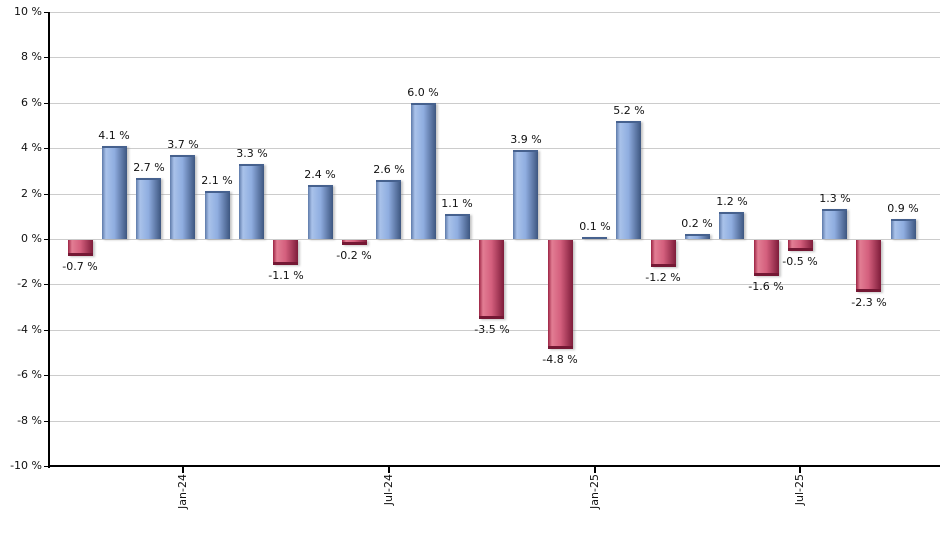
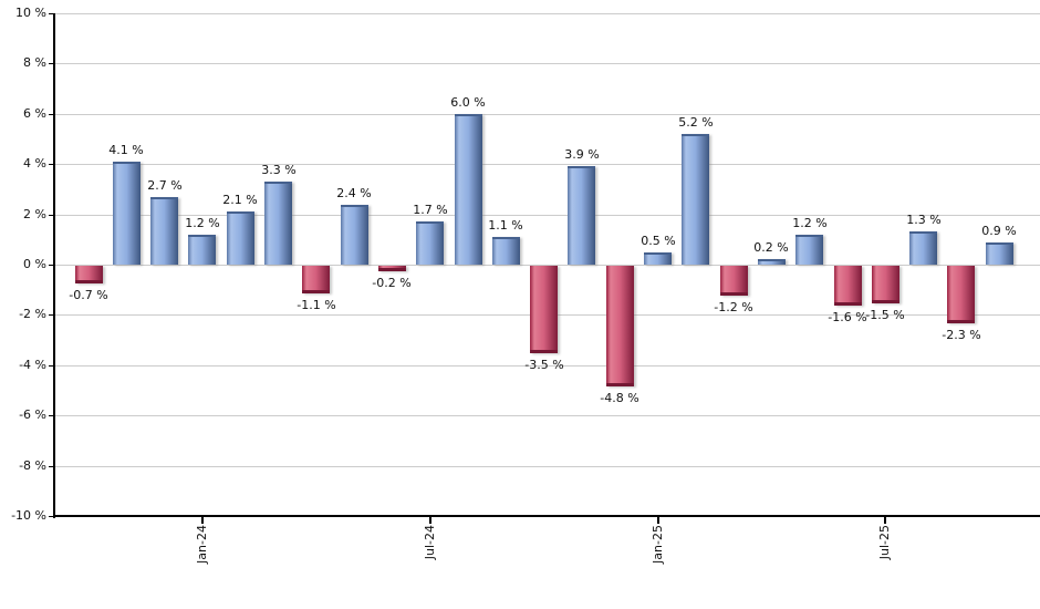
Jan-24: 3.7 -> 1.2
Jul-24: 2.6 -> 1.7
Jan-25: 0.1 -> 0.5
Jul-25: -0.5 -> -1.5
